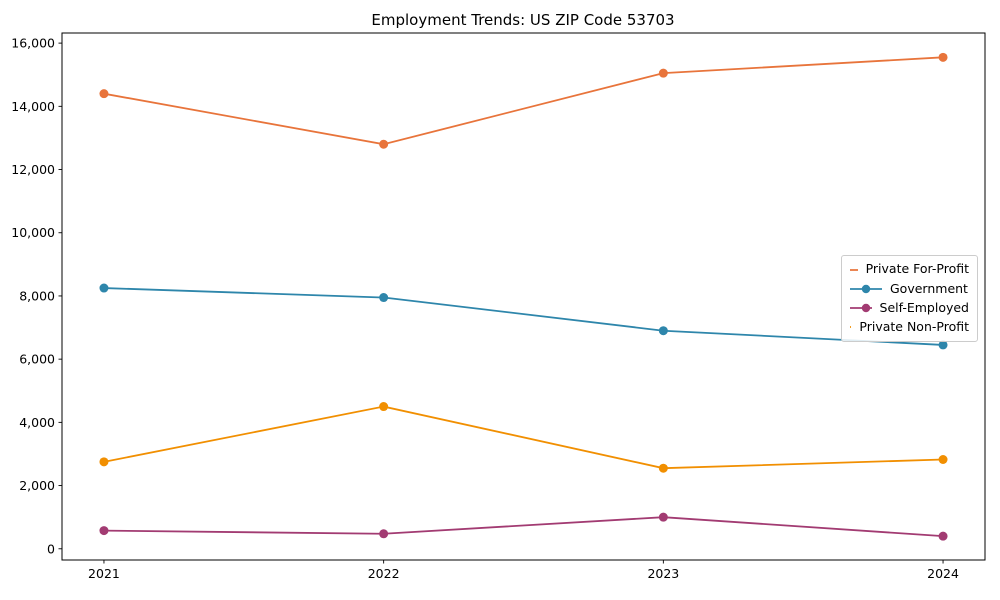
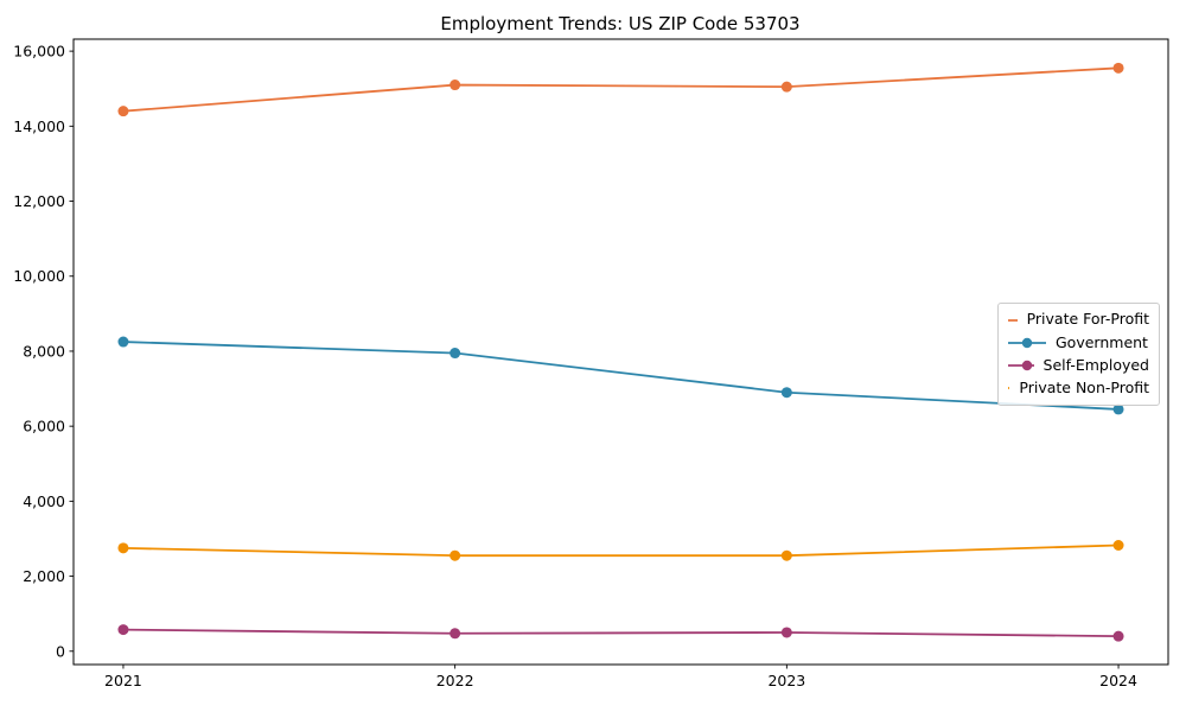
Private For-Profit/2022: 12800 -> 15100
Private Non-Profit/2022: 4500 -> 2600
Self-Employed/2023: 1000 -> 500
